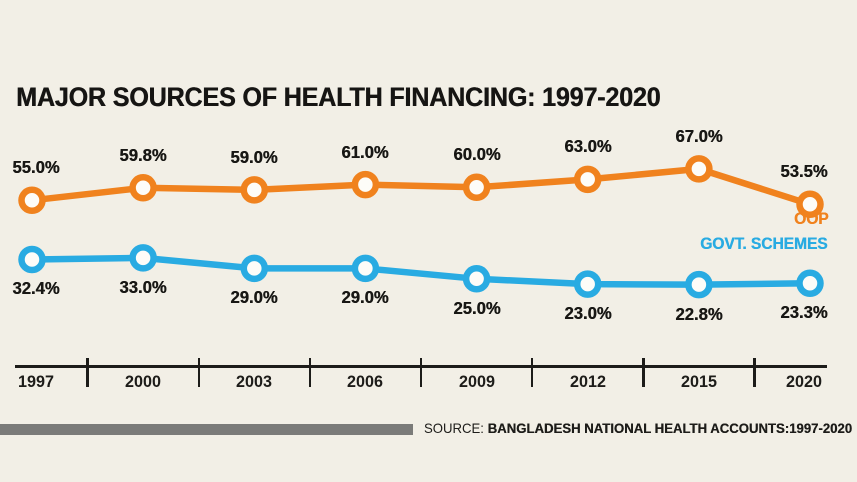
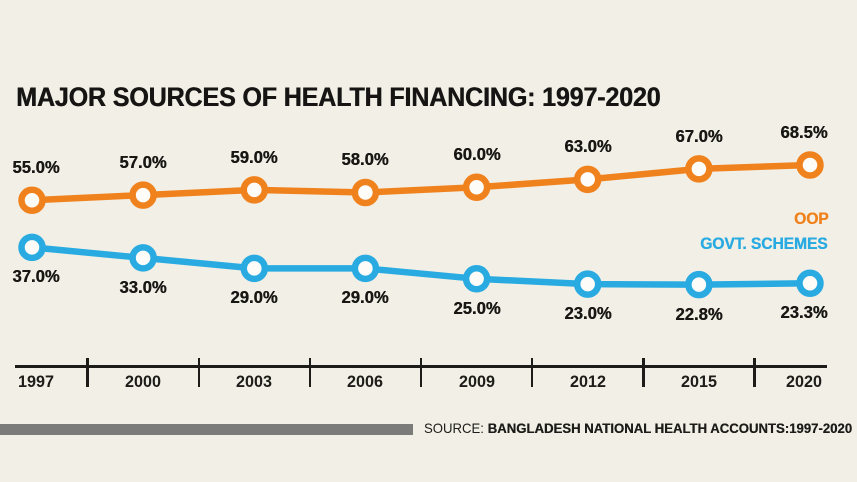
GOVT. SCHEMES/1997: 32.4% -> 37.0%
OOP/2000: 59.8% -> 57.0%
OOP/2006: 61.0% -> 58.0%
OOP/2020: 53.5% -> 68.5%
